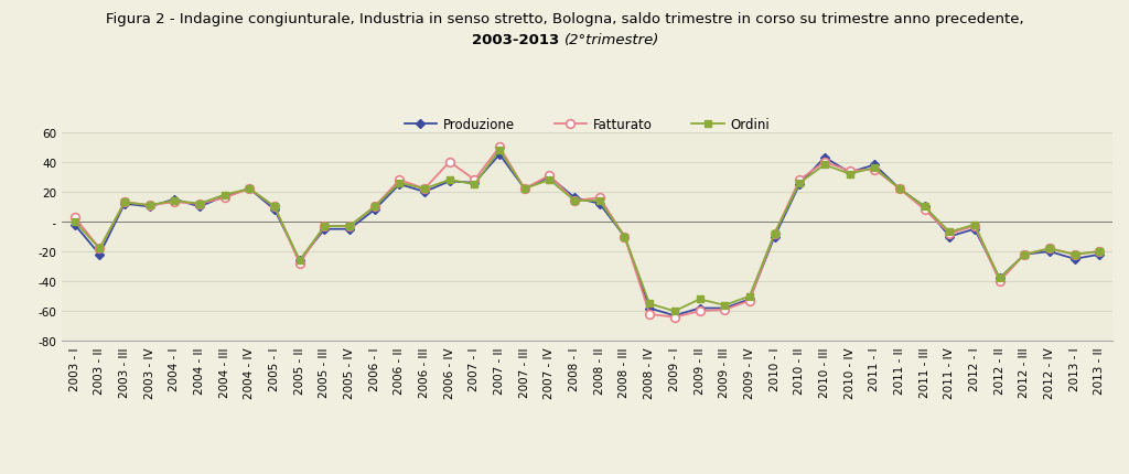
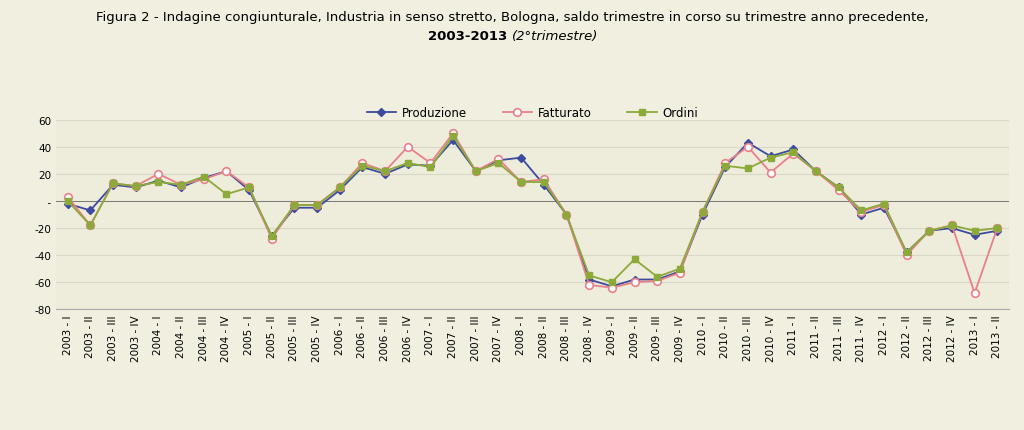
Produzione/2003 - II: -22 -> -7
Fatturato/2004 - I: 13 -> 20
Ordini/2004 - IV: 22 -> 5
Produzione/2008 - I: 16 -> 32
Ordini/2009 - II: -52 -> -43
Ordini/2010 - III: 38 -> 24
Fatturato/2010 - IV: 34 -> 21
Fatturato/2013 - I: -22 -> -68
